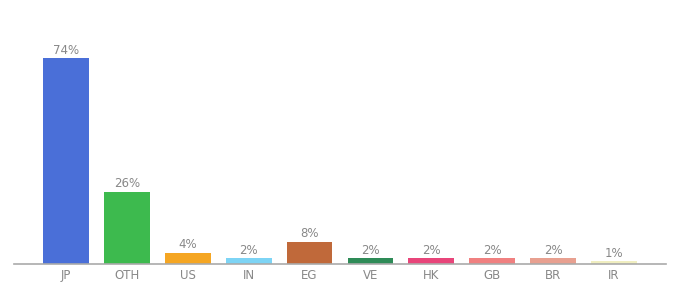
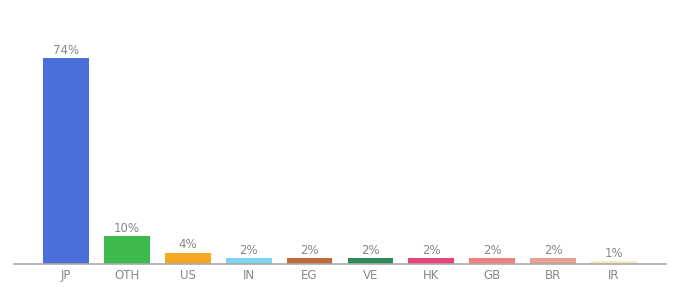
OTH: 26% -> 10%
EG: 8% -> 2%
